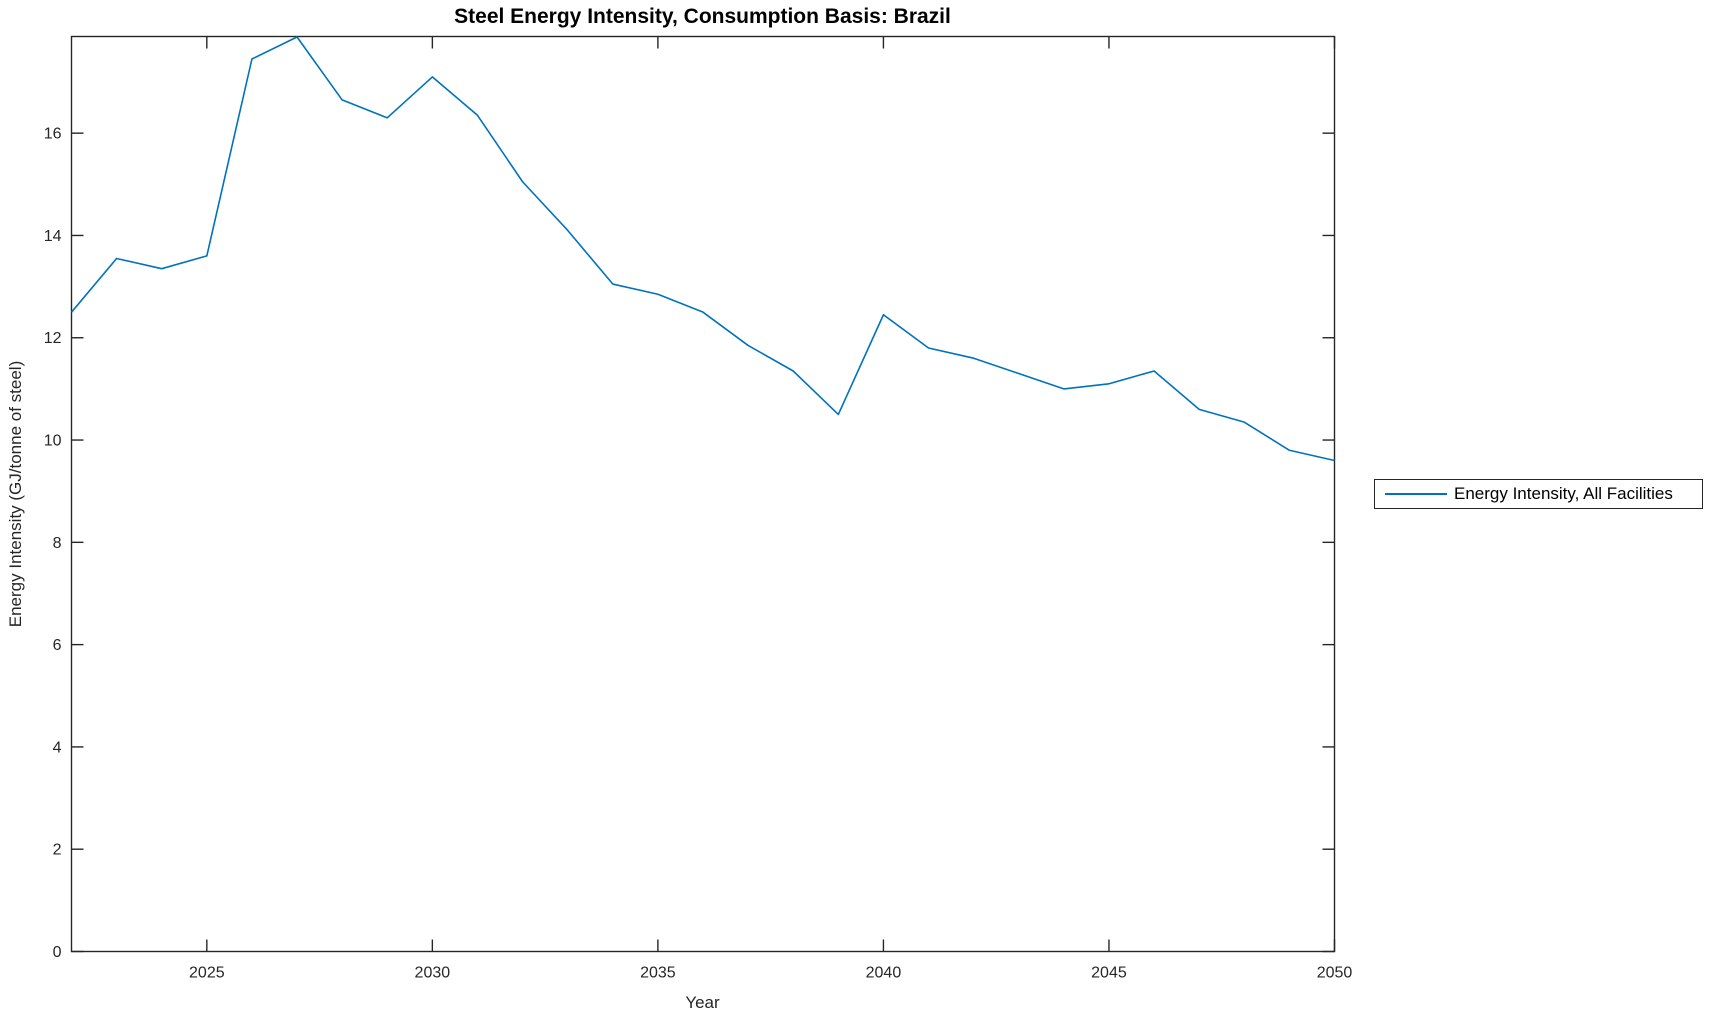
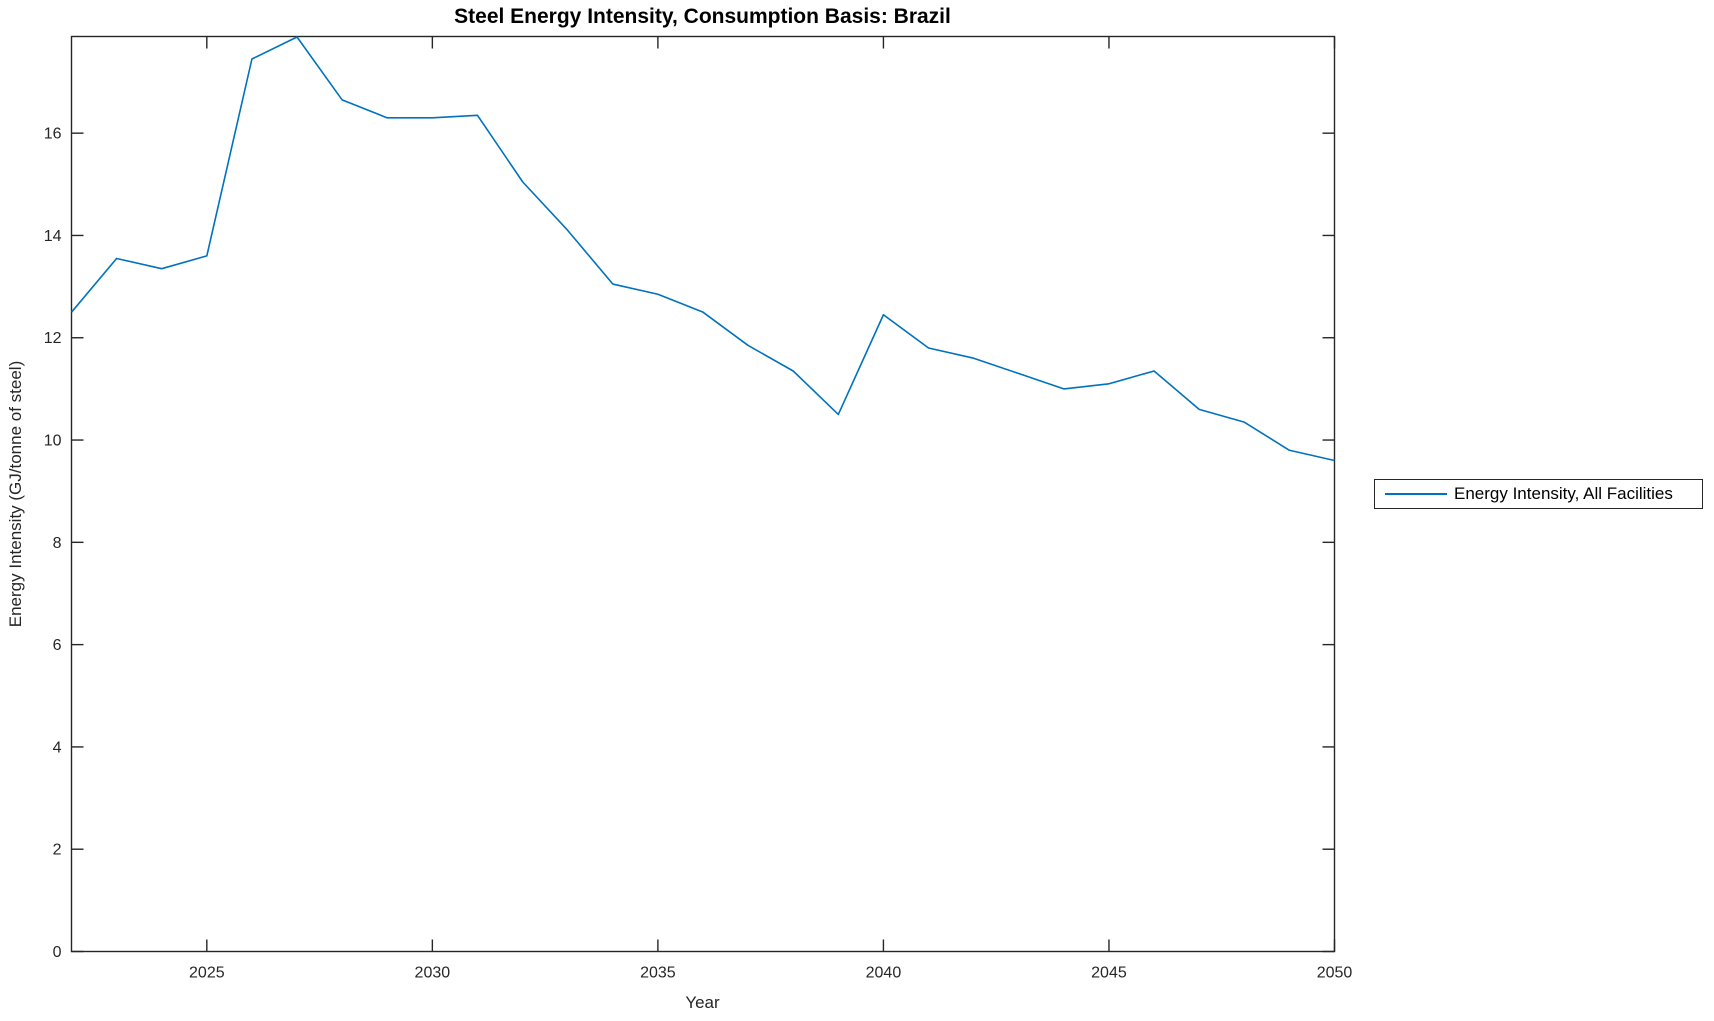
2030: 17.1 -> 16.3
